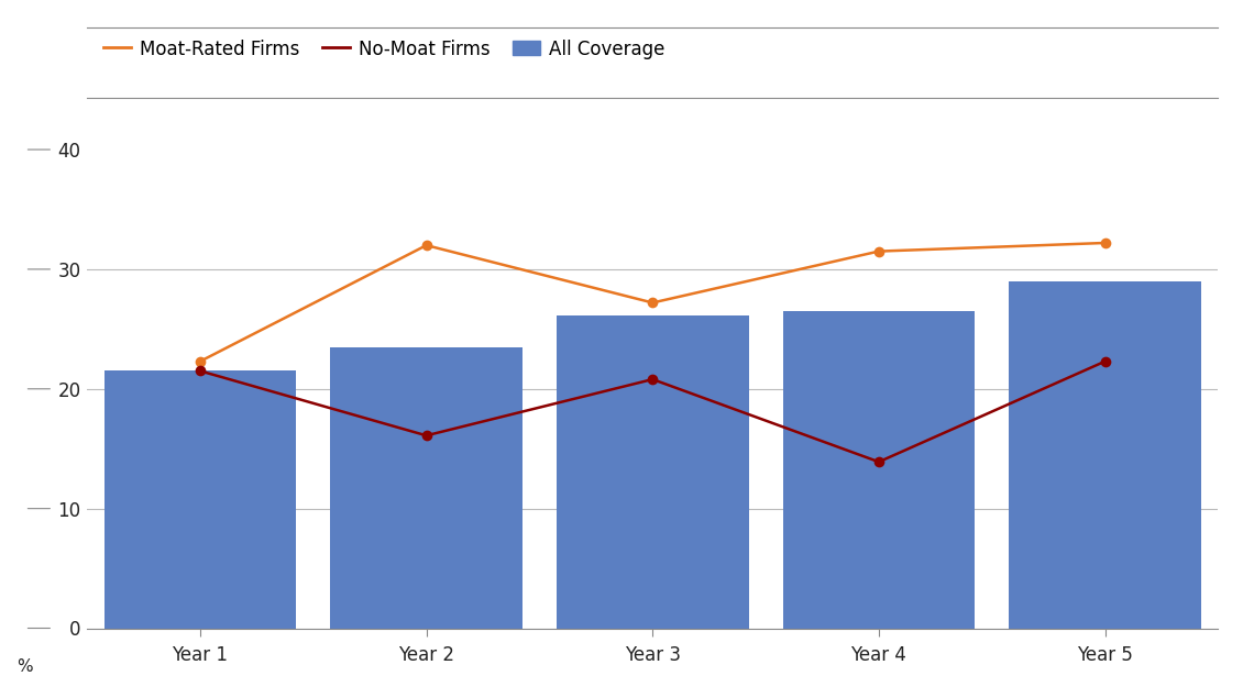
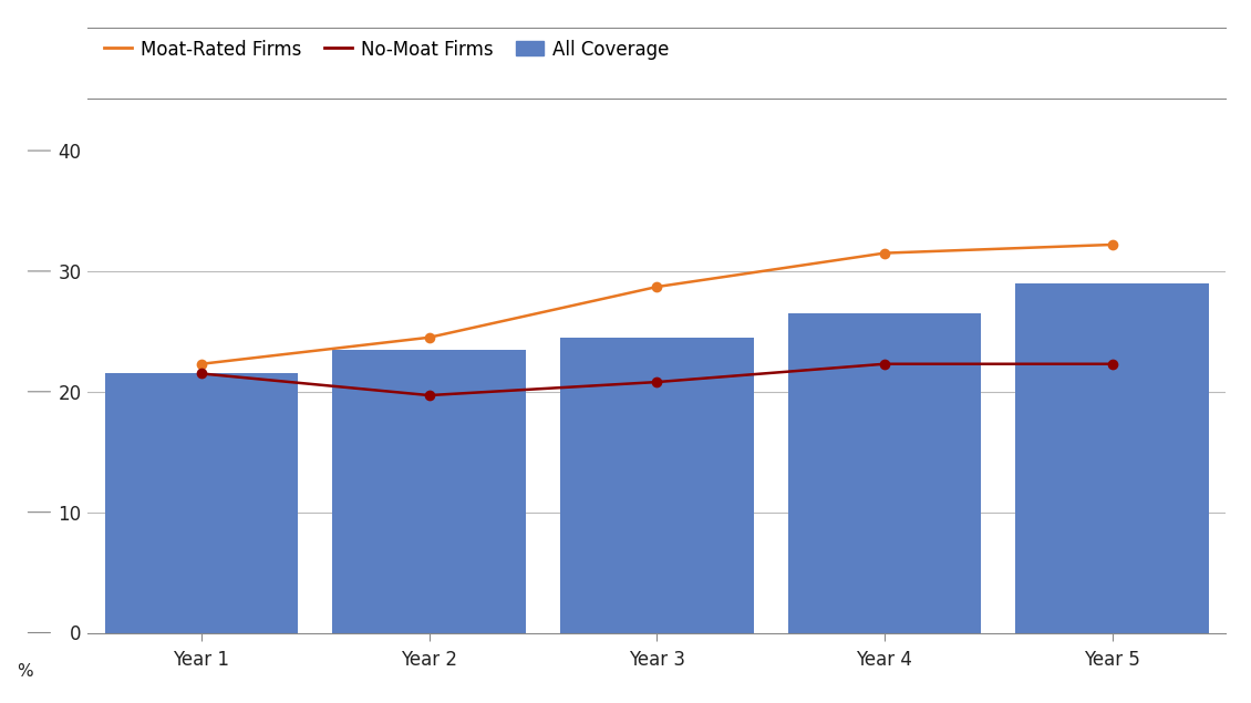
Moat-Rated Firms/Year 2: 32.0 -> 24.5
No-Moat Firms/Year 2: 16.1 -> 19.7
All Coverage/Year 3: 26.1 -> 24.5
Moat-Rated Firms/Year 3: 27.2 -> 28.7
No-Moat Firms/Year 4: 13.9 -> 22.3
